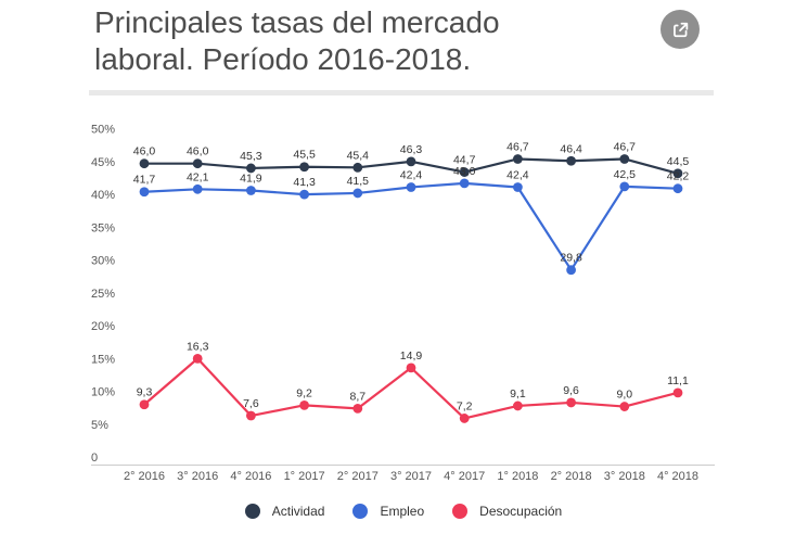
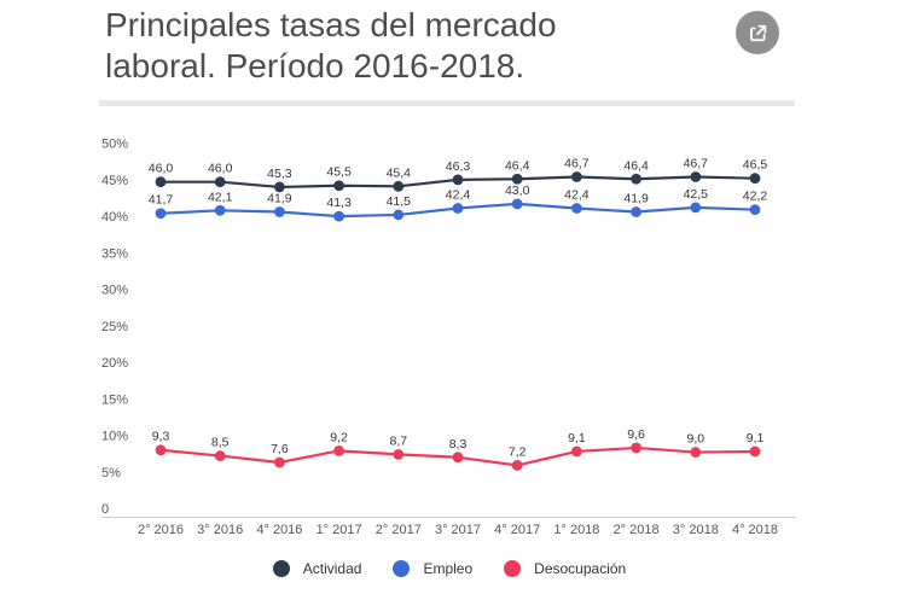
Desocupación/3° 2016: 16,3 -> 8,5
Desocupación/3° 2017: 14,9 -> 8,3
Actividad/4° 2017: 44,7 -> 46,4
Empleo/2° 2018: 29,8 -> 41,9
Actividad/4° 2018: 44,5 -> 46,5
Desocupación/4° 2018: 11,1 -> 9,1
